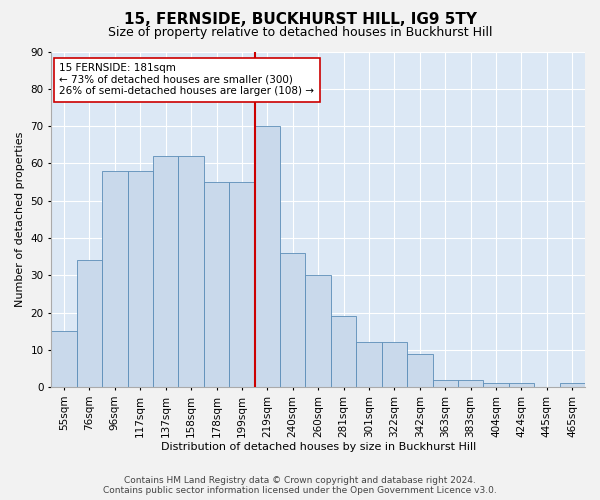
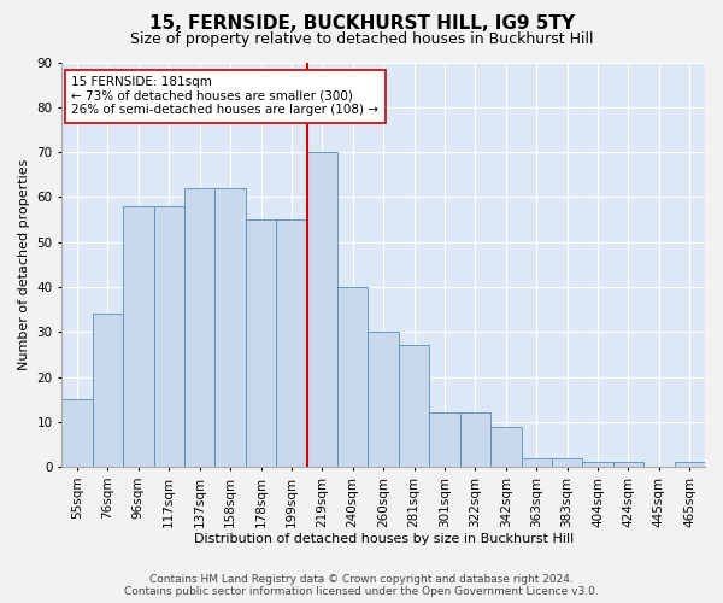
240sqm: 36 -> 40
281sqm: 19 -> 27
